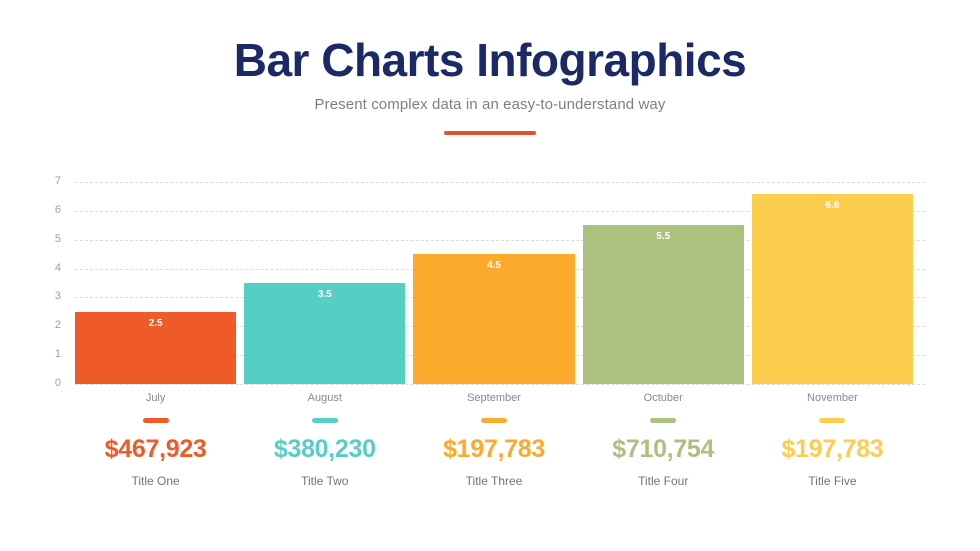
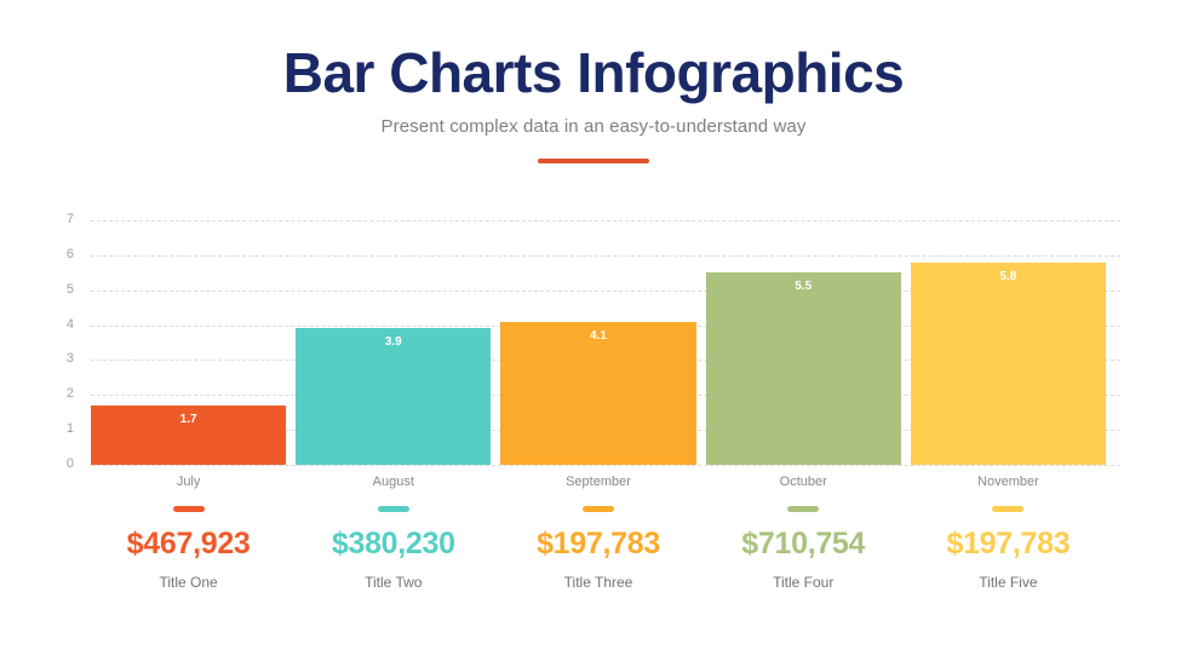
July: 2.5 -> 1.7
August: 3.5 -> 3.9
September: 4.5 -> 4.1
November: 6.6 -> 5.8
